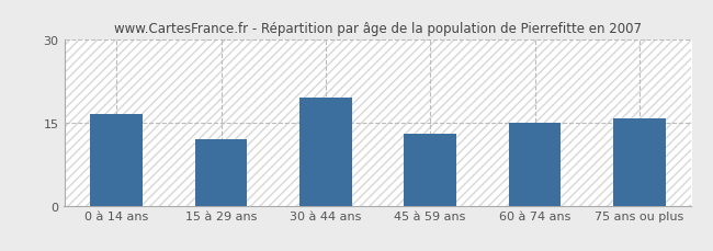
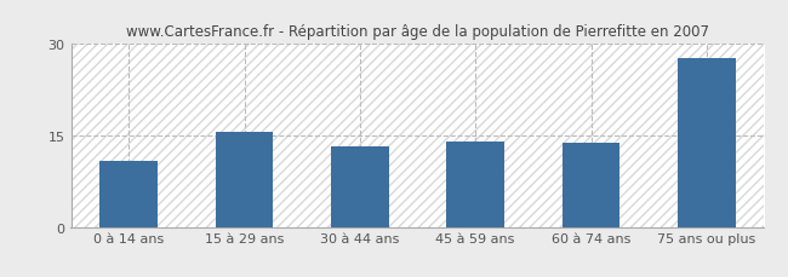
0 à 14 ans: 16.5 -> 10.8
15 à 29 ans: 12.0 -> 15.6
30 à 44 ans: 19.5 -> 13.2
45 à 59 ans: 13.0 -> 14.0
60 à 74 ans: 15.0 -> 13.8
75 ans ou plus: 15.8 -> 27.6
